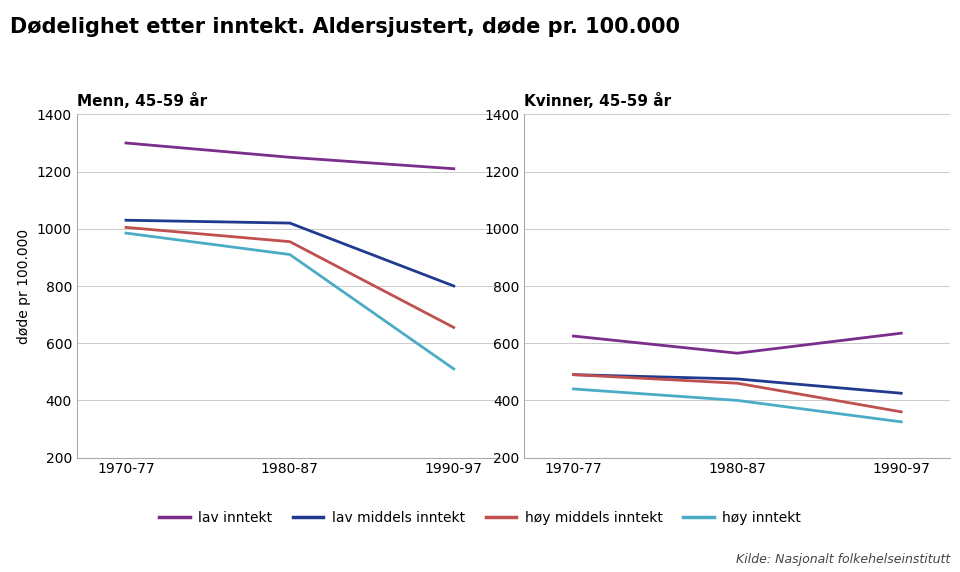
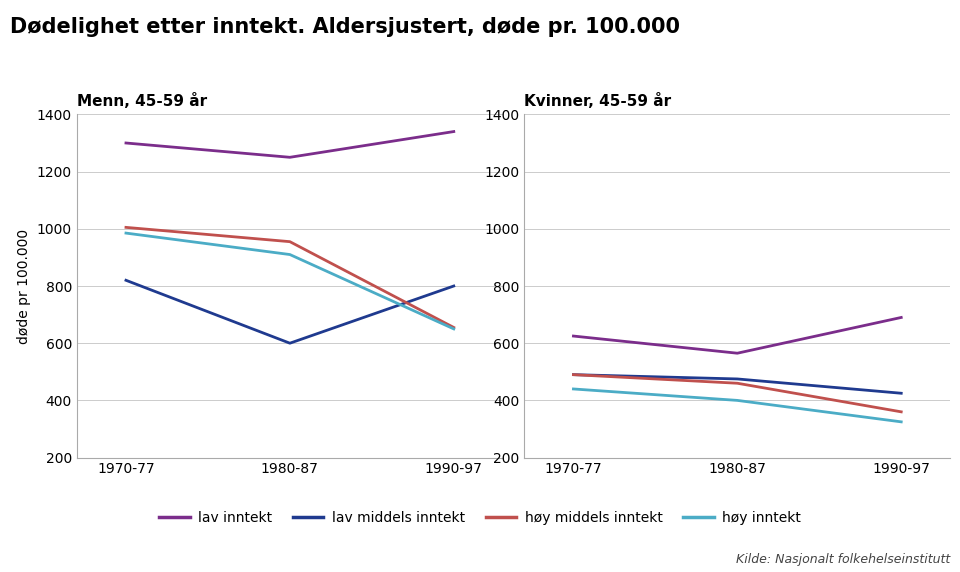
Menn, 45-59 år/lav middels inntekt/1970-77: 1030 -> 820
Menn, 45-59 år/lav middels inntekt/1980-87: 1020 -> 600
Menn, 45-59 år/lav inntekt/1990-97: 1210 -> 1340
Menn, 45-59 år/høy inntekt/1990-97: 510 -> 650
Kvinner, 45-59 år/lav inntekt/1990-97: 635 -> 690
